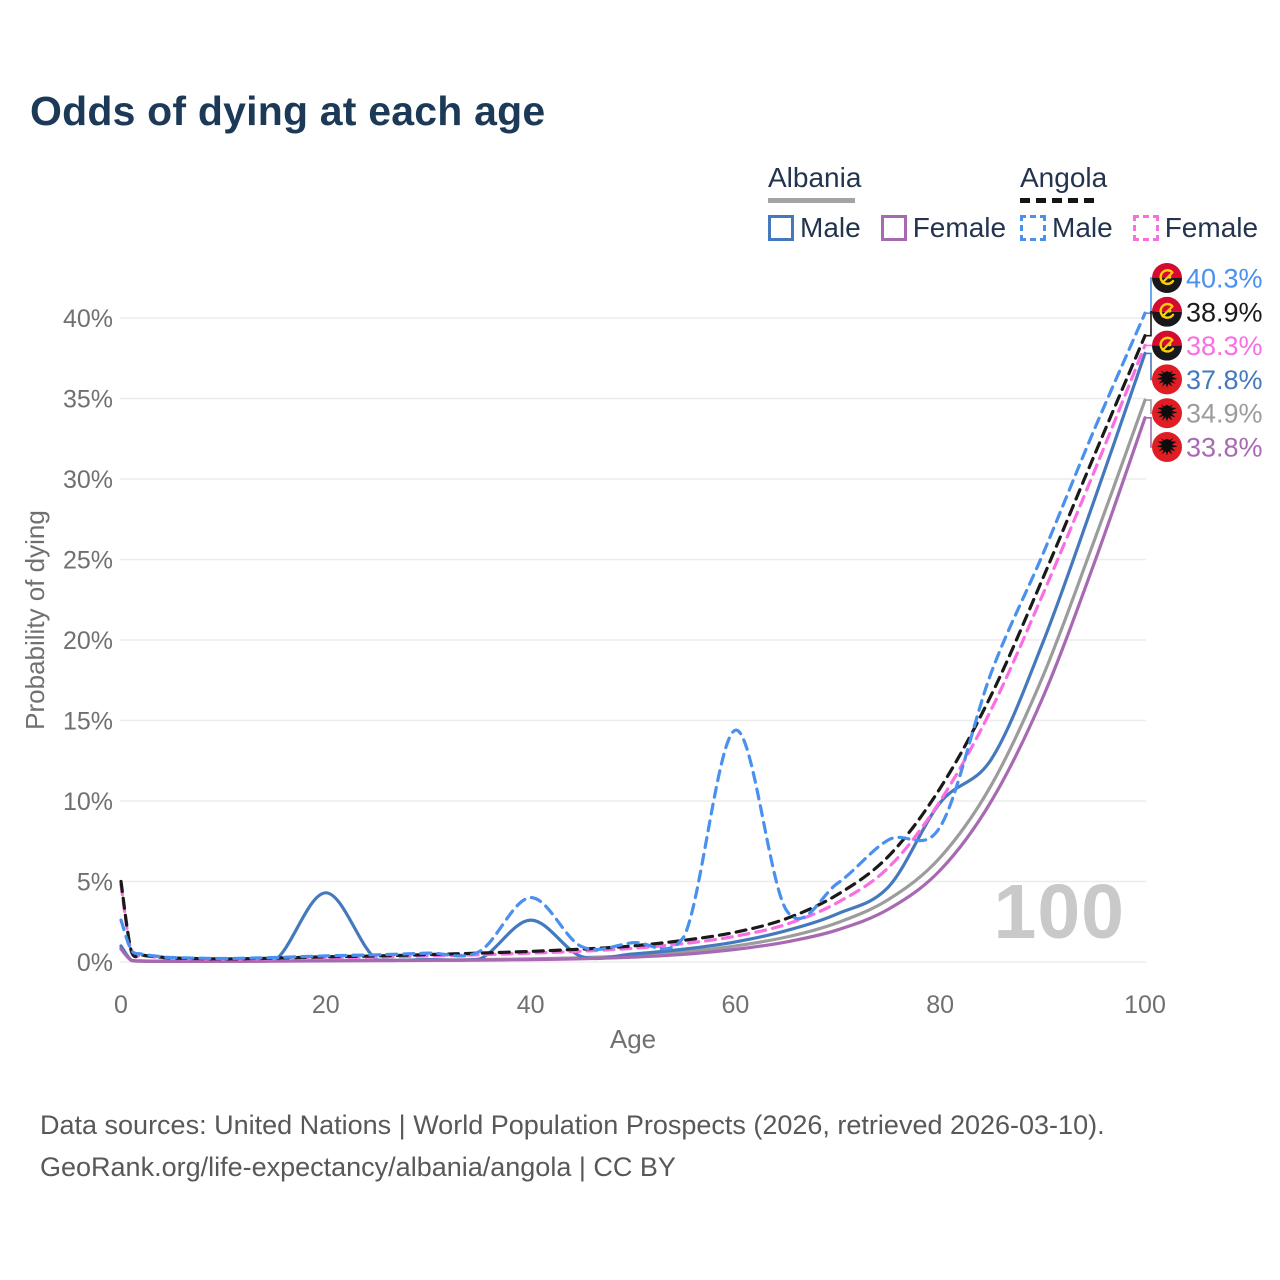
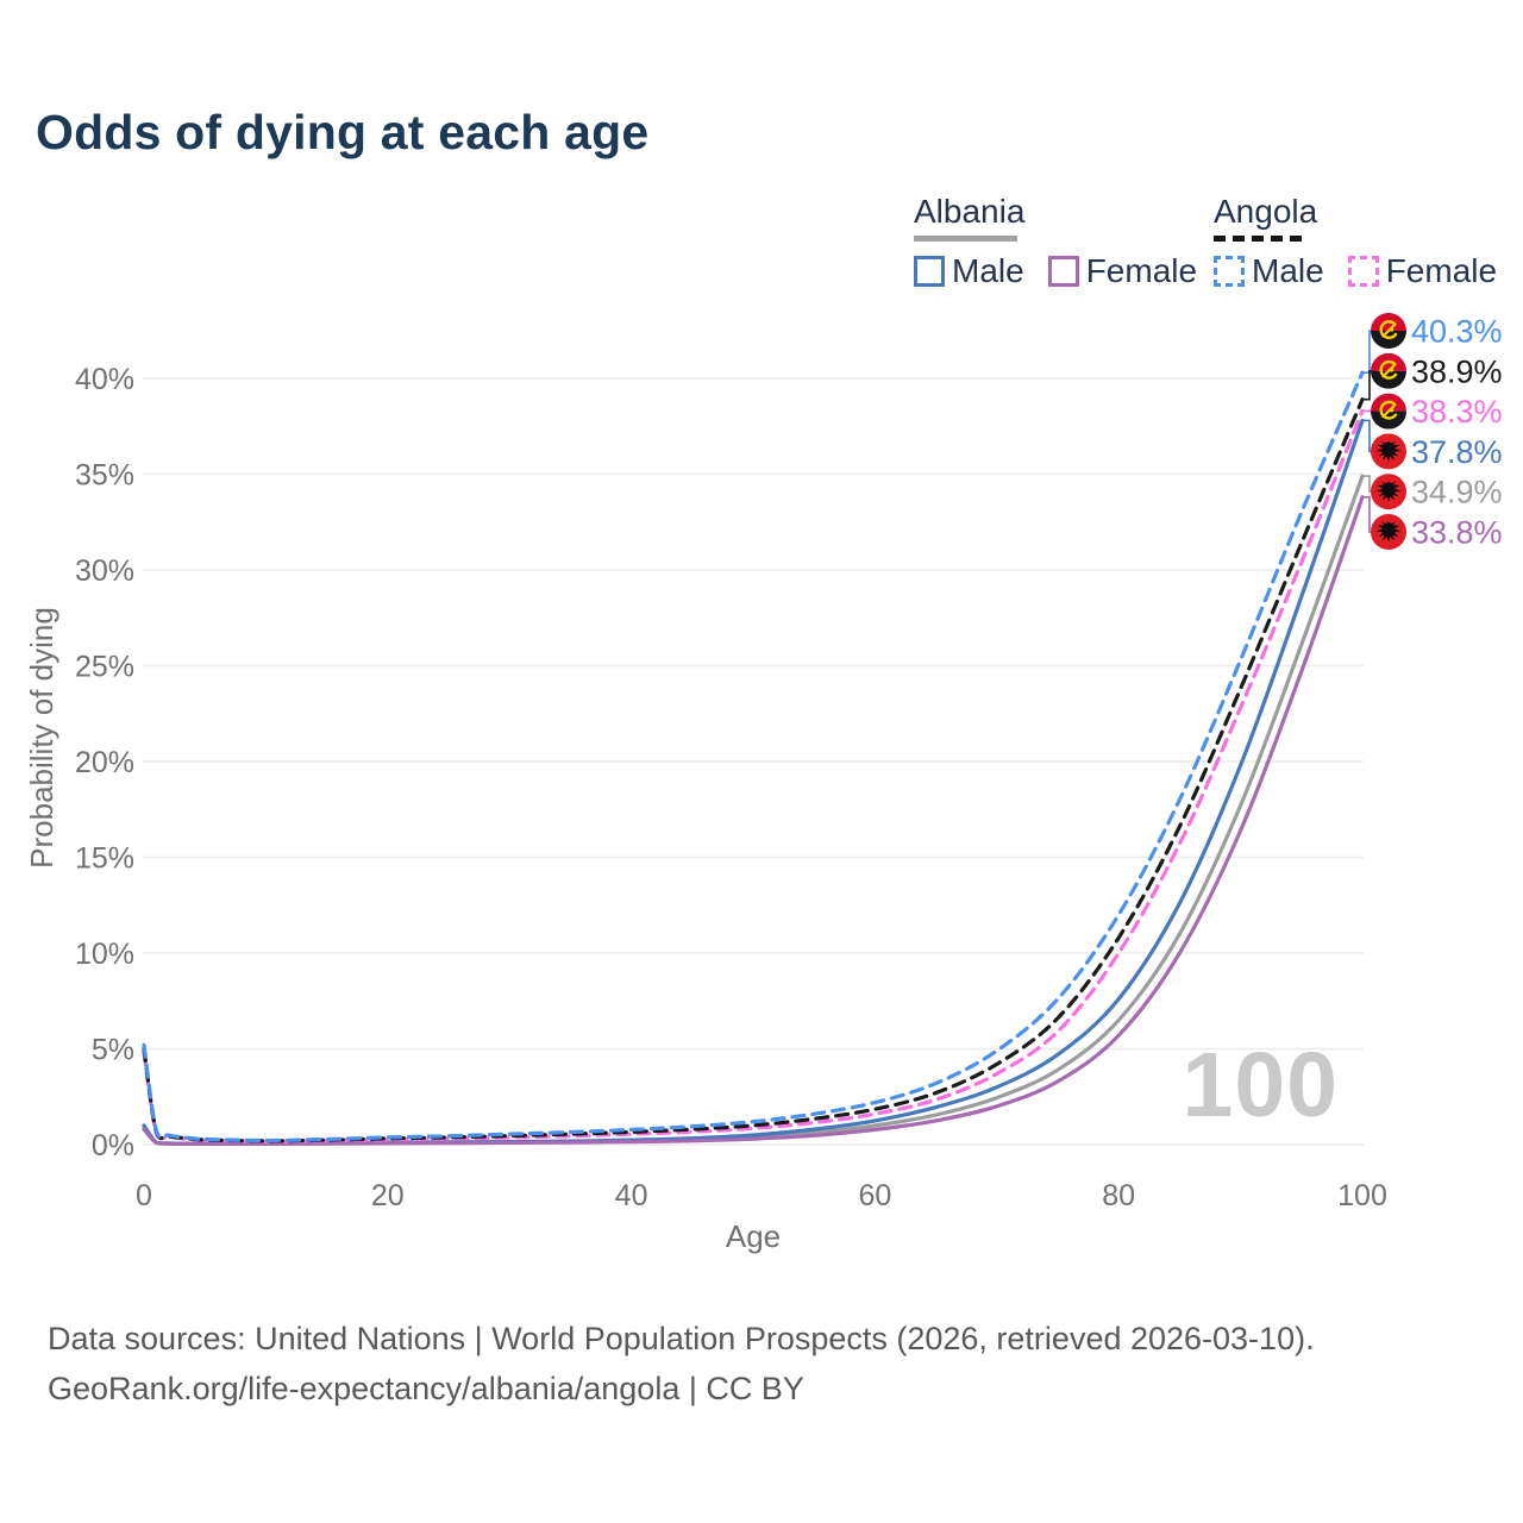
Angola Male/0: 2.6% -> 5.2%
Albania Male/20: 4.3% -> 0.1%
Albania Male/40: 2.6% -> 0.2%
Angola Male/40: 4.0% -> 0.8%
Angola Male/60: 14.4% -> 2.2%
Albania Male/80: 9.9% -> 7.6%
Angola Male/80: 8.4% -> 12.0%
